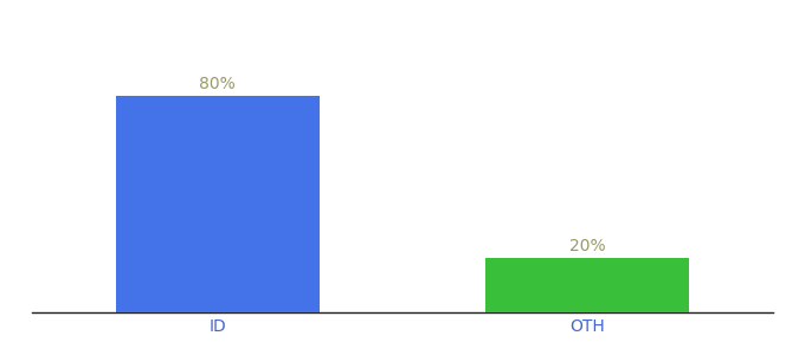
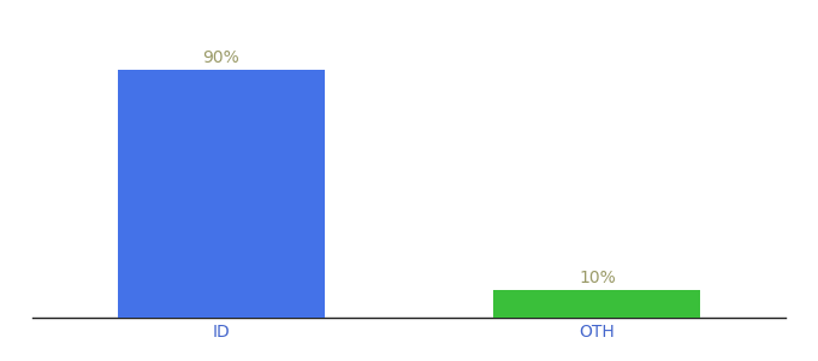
ID: 80% -> 90%
OTH: 20% -> 10%
